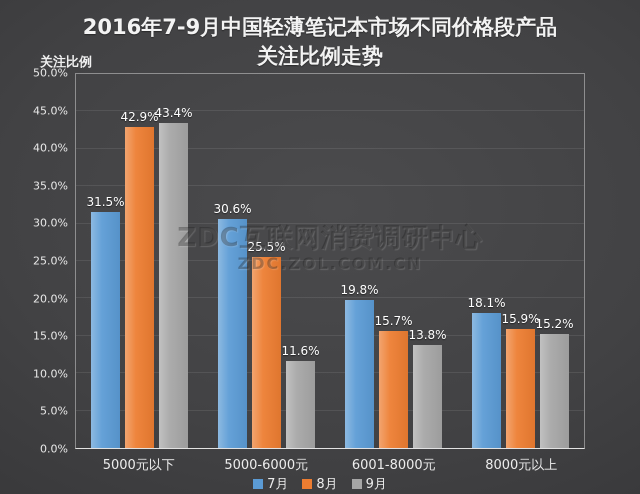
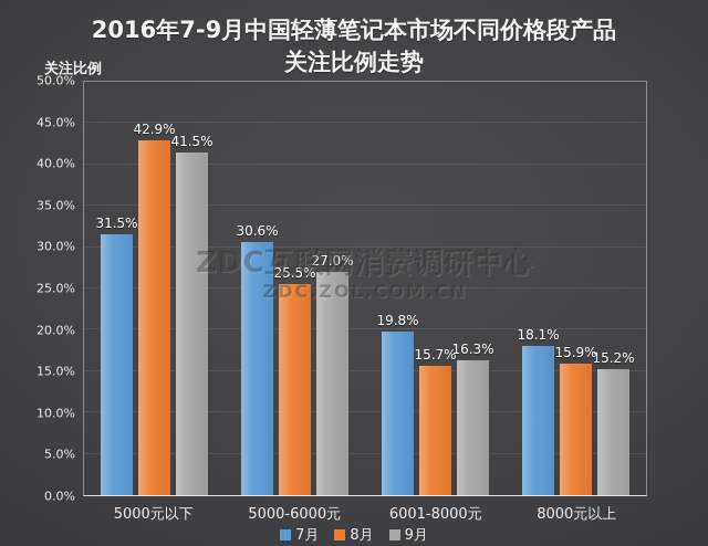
9月/5000元以下: 43.4% -> 41.5%
9月/5000-6000元: 11.6% -> 27.0%
9月/6001-8000元: 13.8% -> 16.3%
